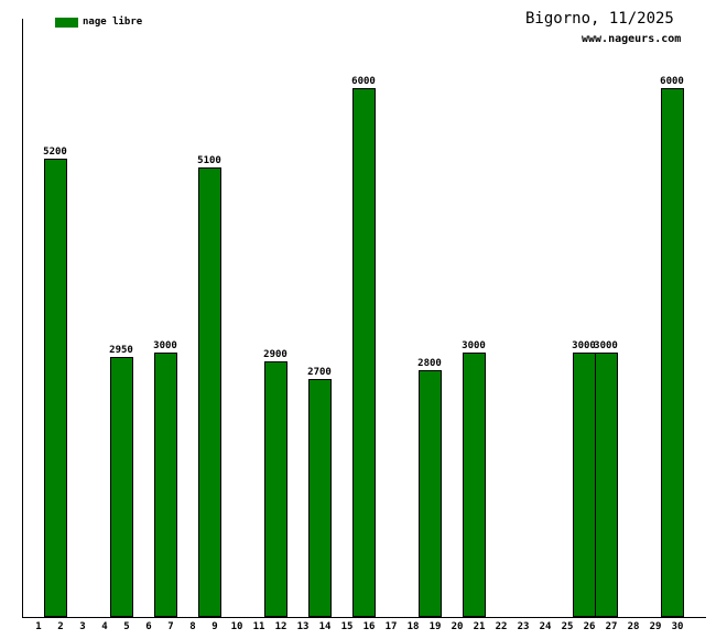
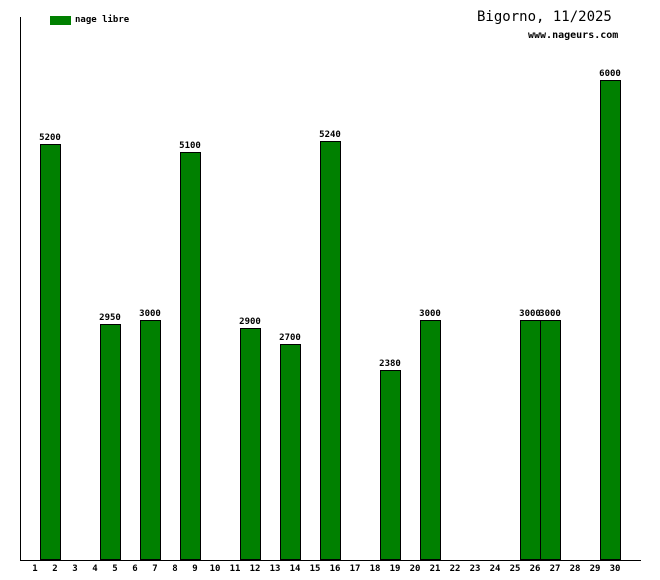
16: 6000 -> 5240
19: 2800 -> 2380
